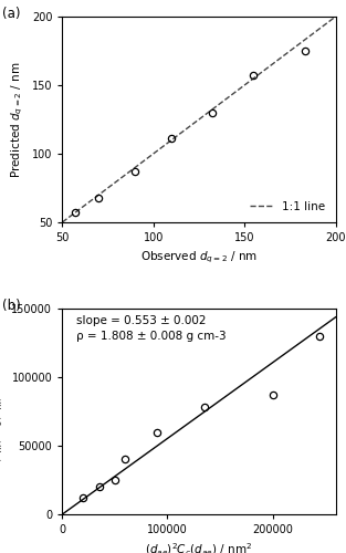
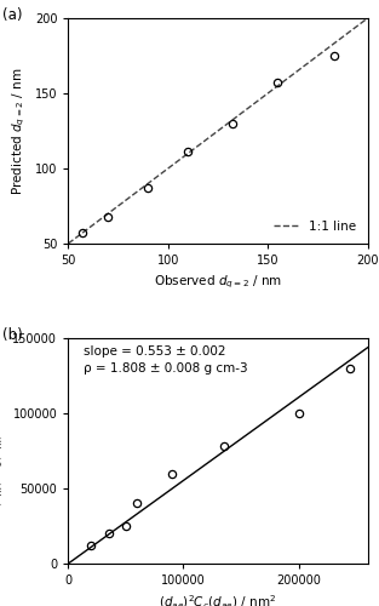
200000: 87000 -> 100000
